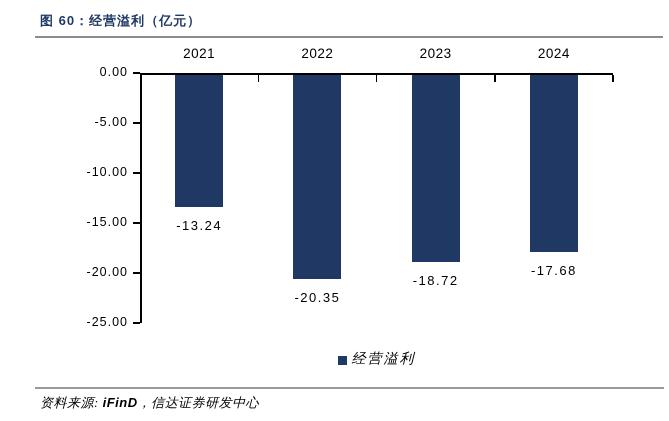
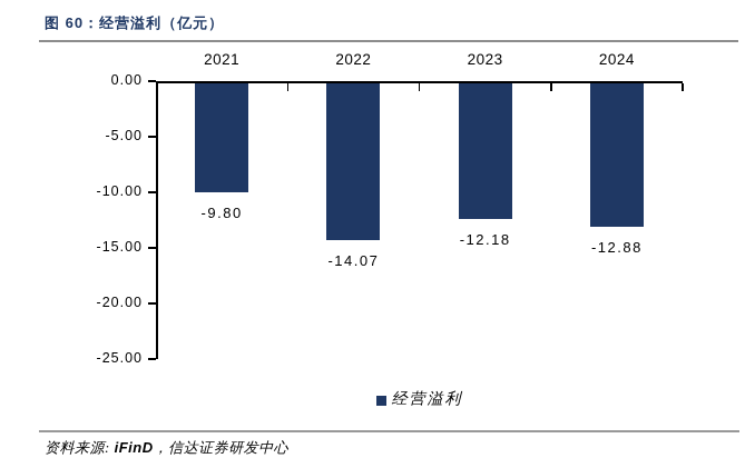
2021: -13.24 -> -9.80
2022: -20.35 -> -14.07
2023: -18.72 -> -12.18
2024: -17.68 -> -12.88
